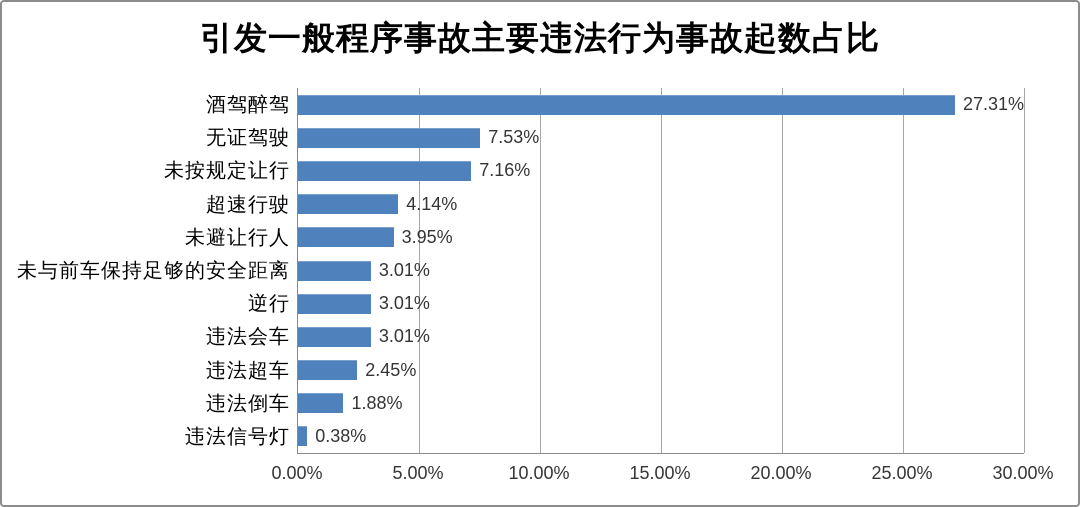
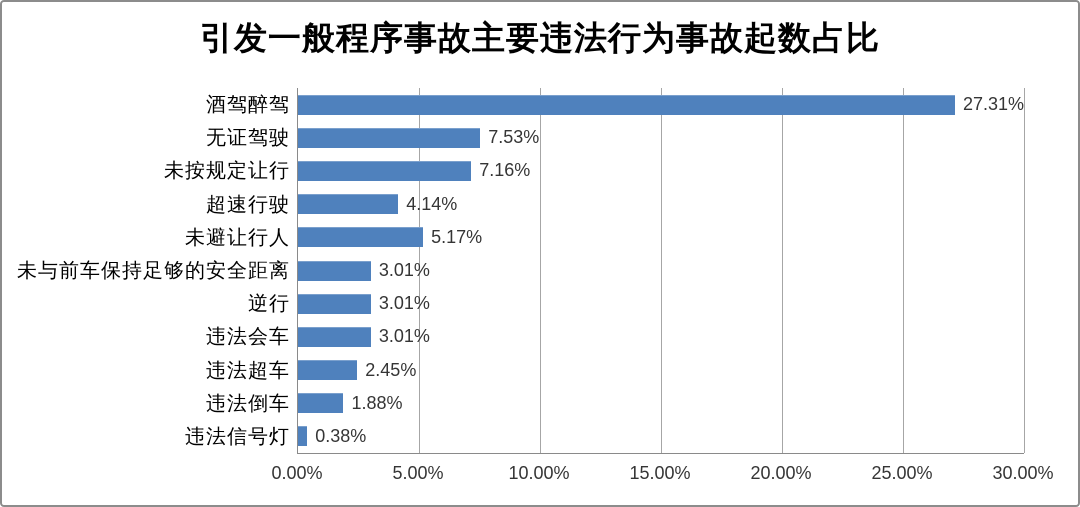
未避让行人: 3.95% -> 5.17%
